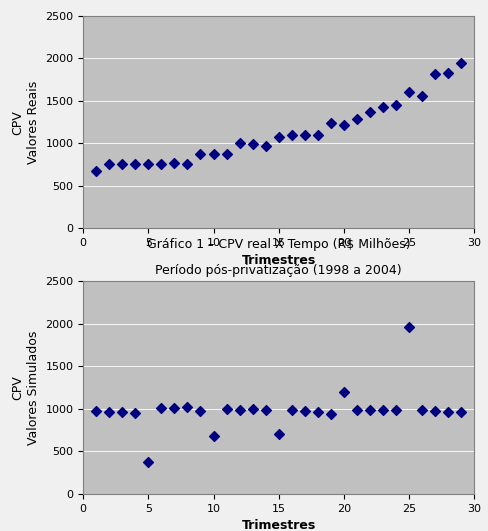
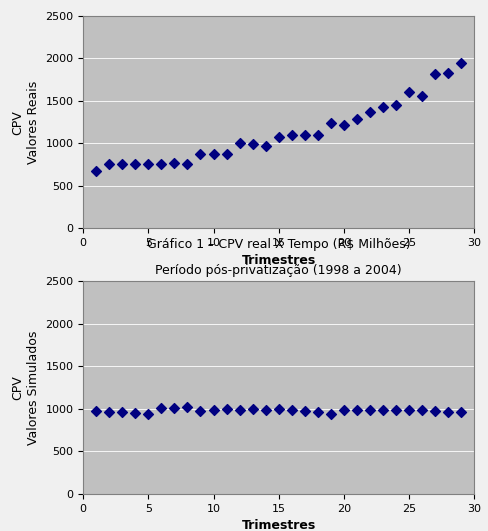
5: 380 -> 940
10: 680 -> 980
15: 700 -> 1000
20: 1200 -> 980
25: 1960 -> 980
